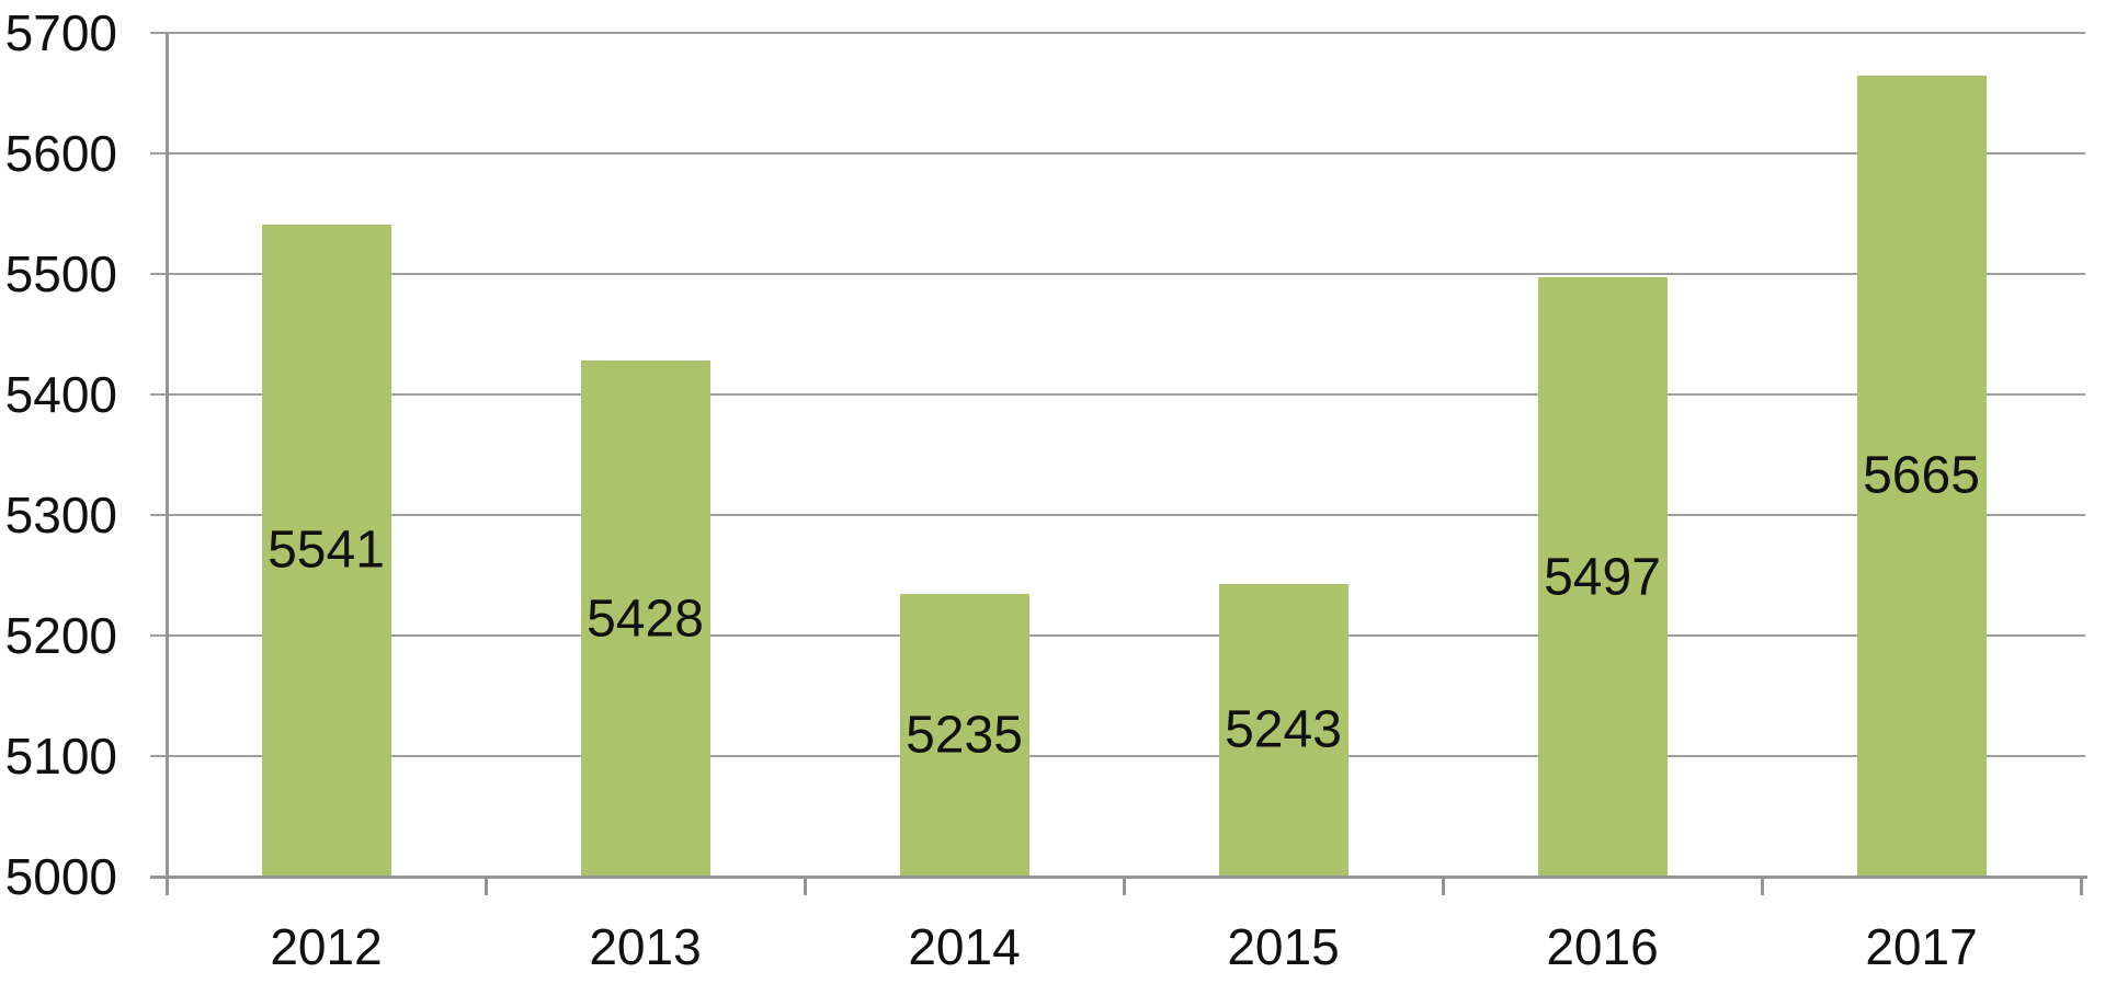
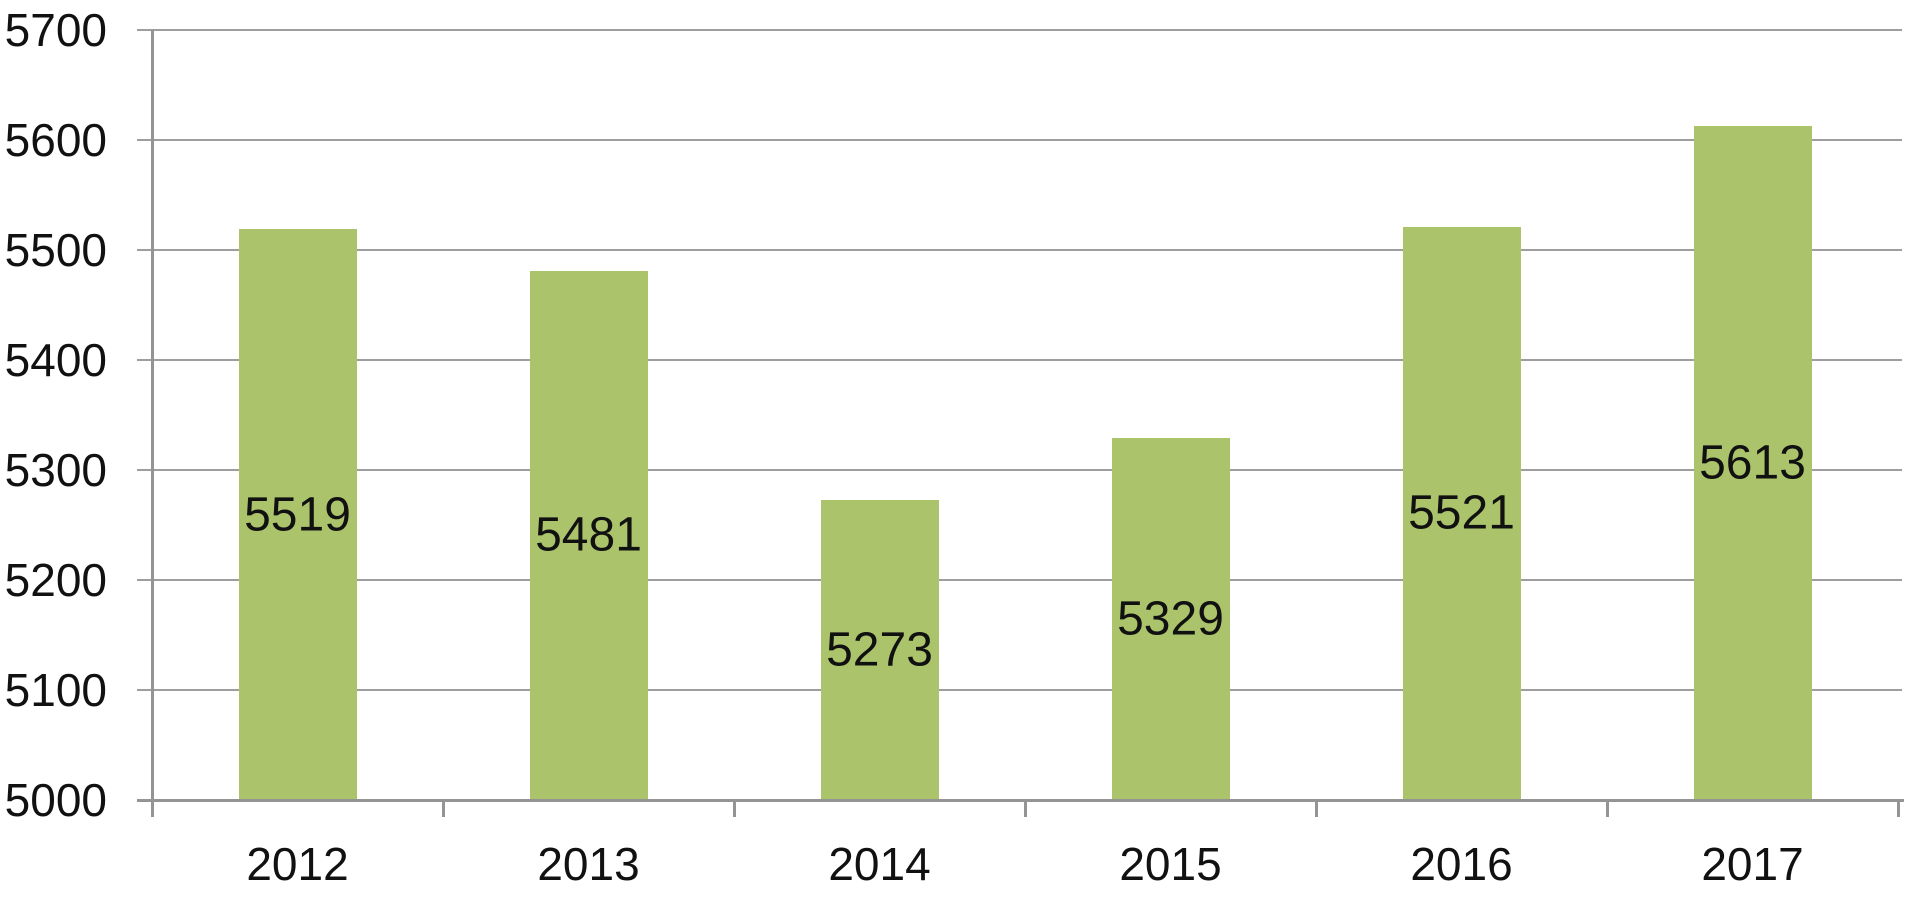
2012: 5541 -> 5519
2013: 5428 -> 5481
2014: 5235 -> 5273
2015: 5243 -> 5329
2016: 5497 -> 5521
2017: 5665 -> 5613
